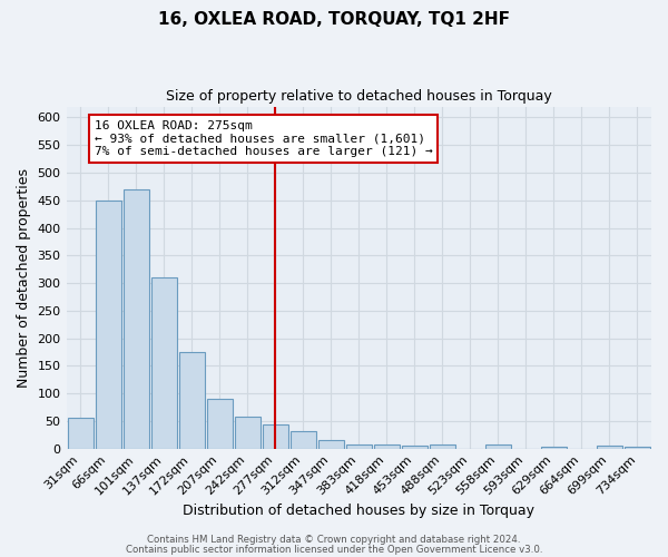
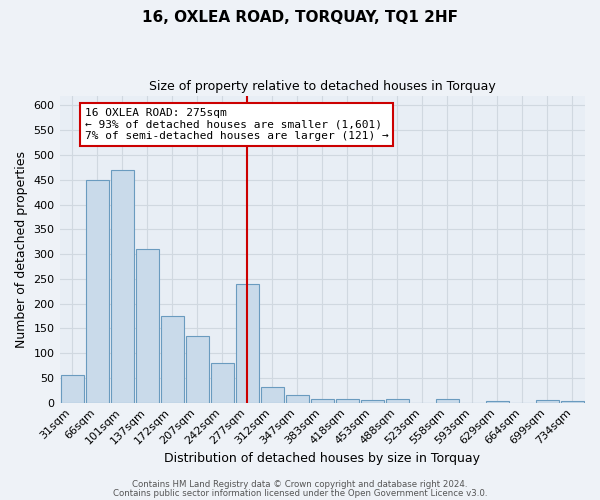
207sqm: 90 -> 135
242sqm: 58 -> 80
277sqm: 43 -> 240
